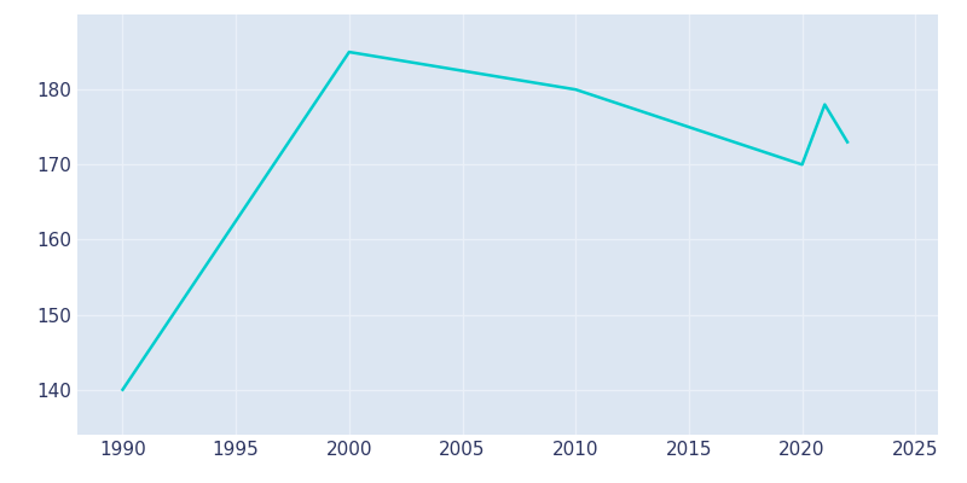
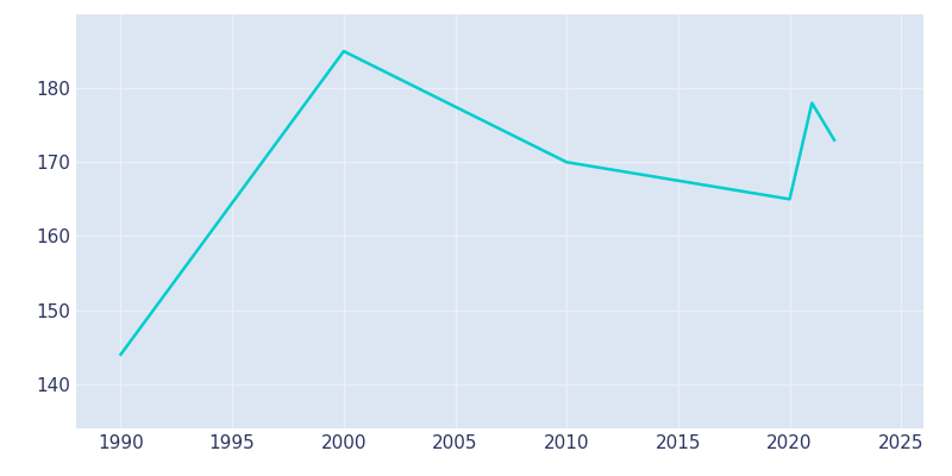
1990: 140 -> 144
2010: 180 -> 170
2020: 170 -> 165
